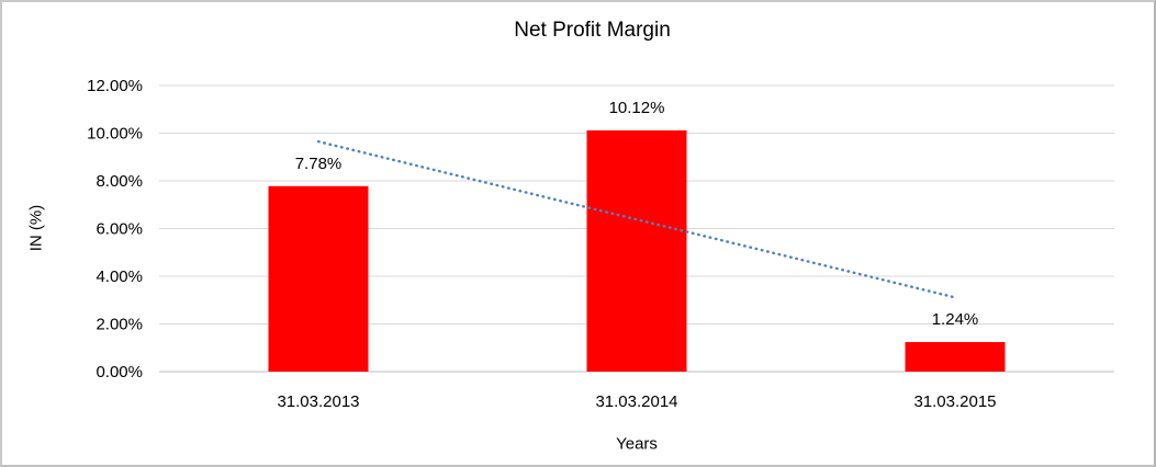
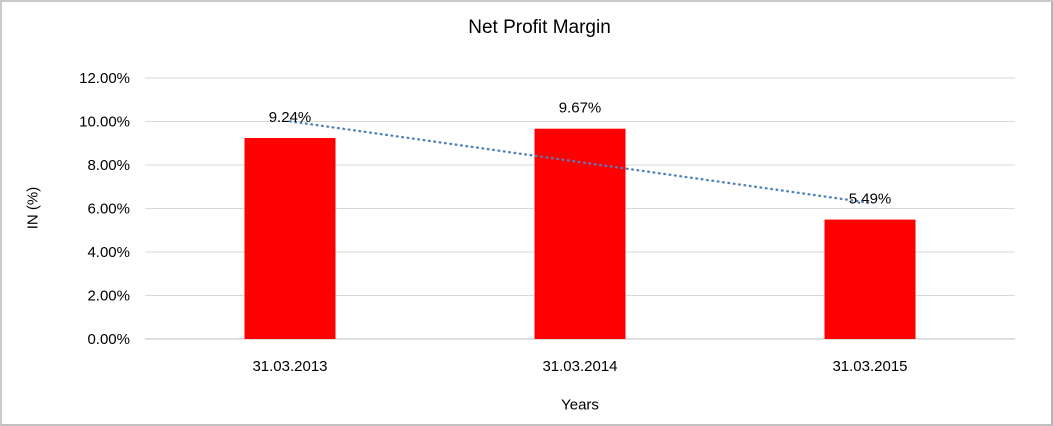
31.03.2013: 7.78% -> 9.24%
31.03.2014: 10.12% -> 9.67%
31.03.2015: 1.24% -> 5.49%
